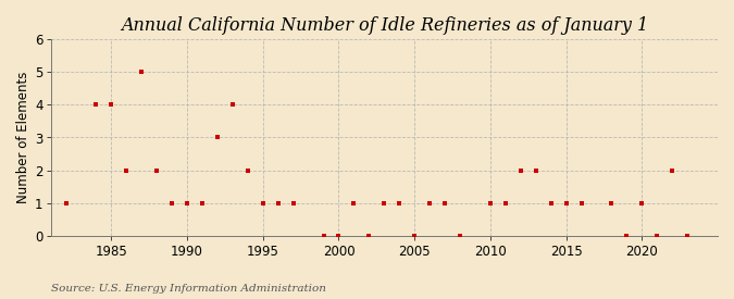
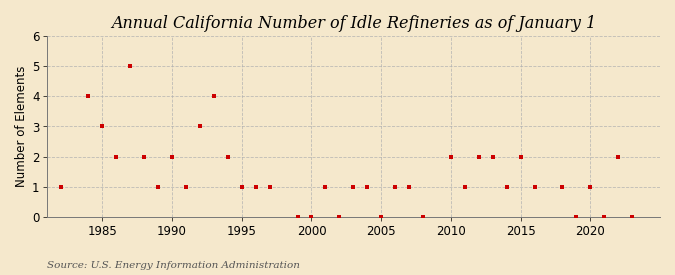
1985: 4 -> 3
1990: 1 -> 2
2010: 1 -> 2
2015: 1 -> 2
